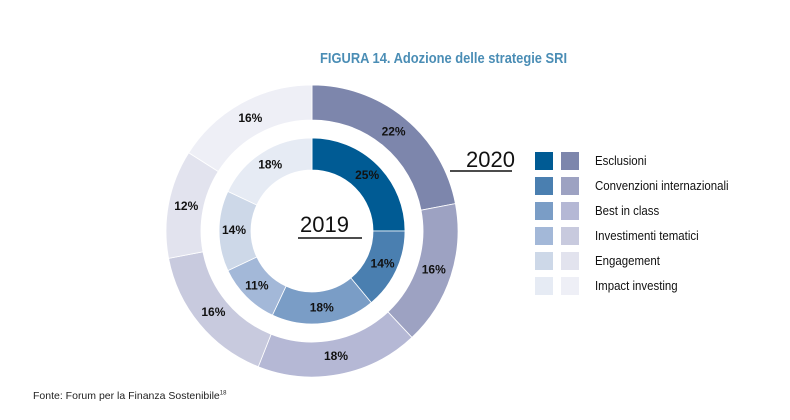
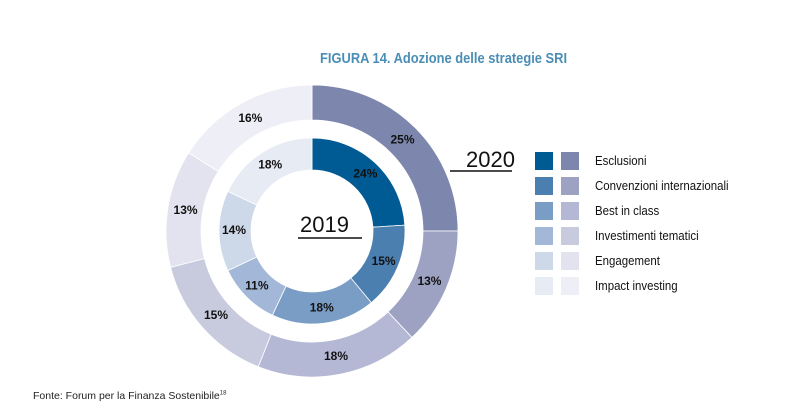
2019/Esclusioni: 25% -> 24%
2020/Esclusioni: 22% -> 25%
2019/Convenzioni internazionali: 14% -> 15%
2020/Convenzioni internazionali: 16% -> 13%
2020/Investimenti tematici: 16% -> 15%
2020/Engagement: 12% -> 13%
